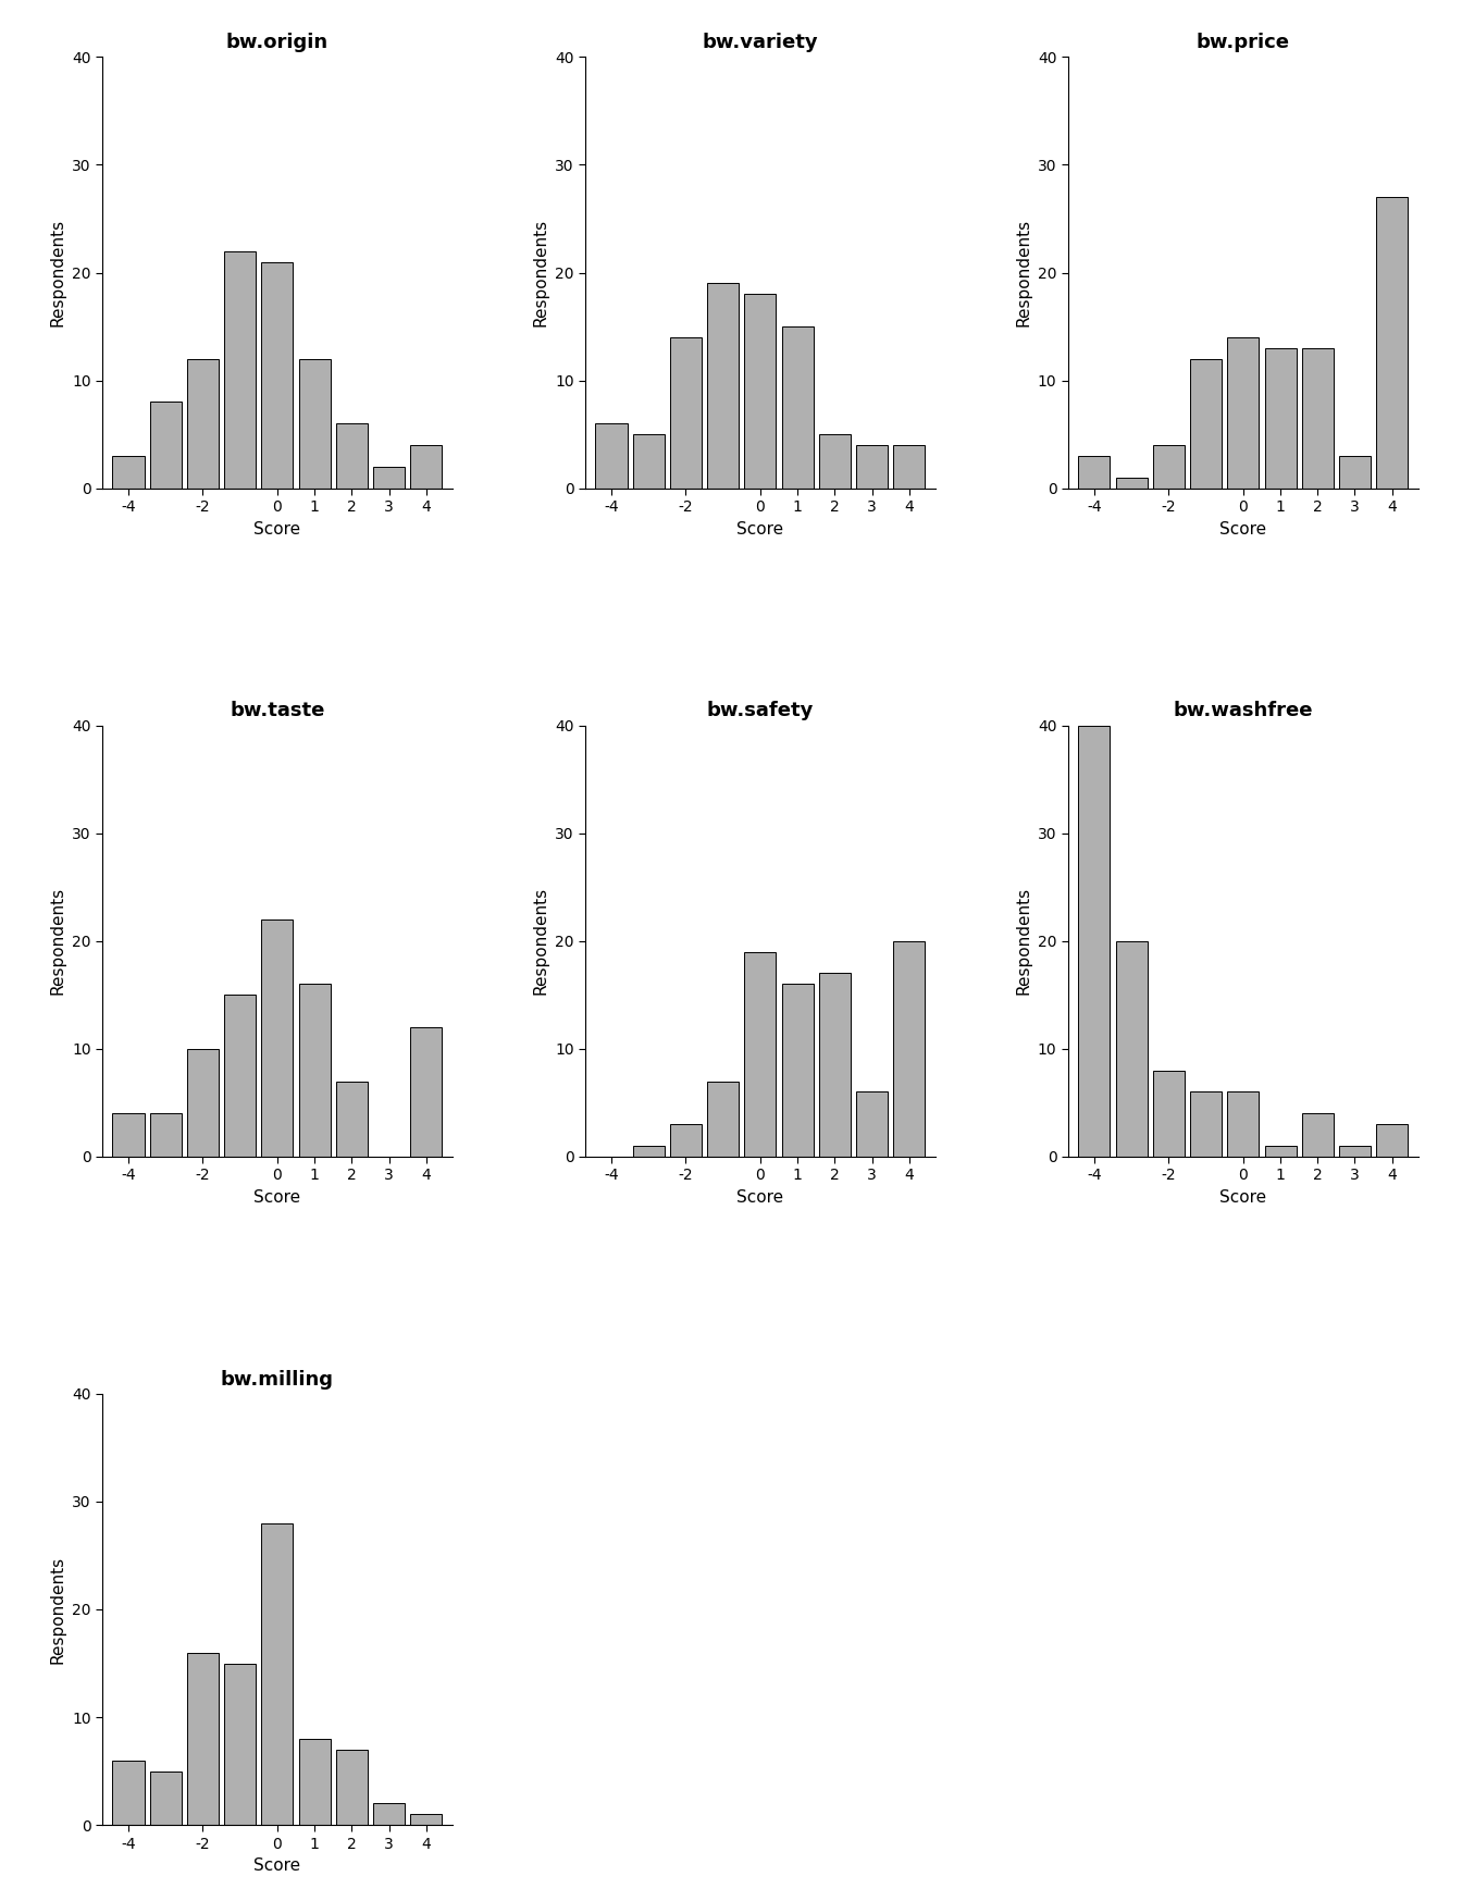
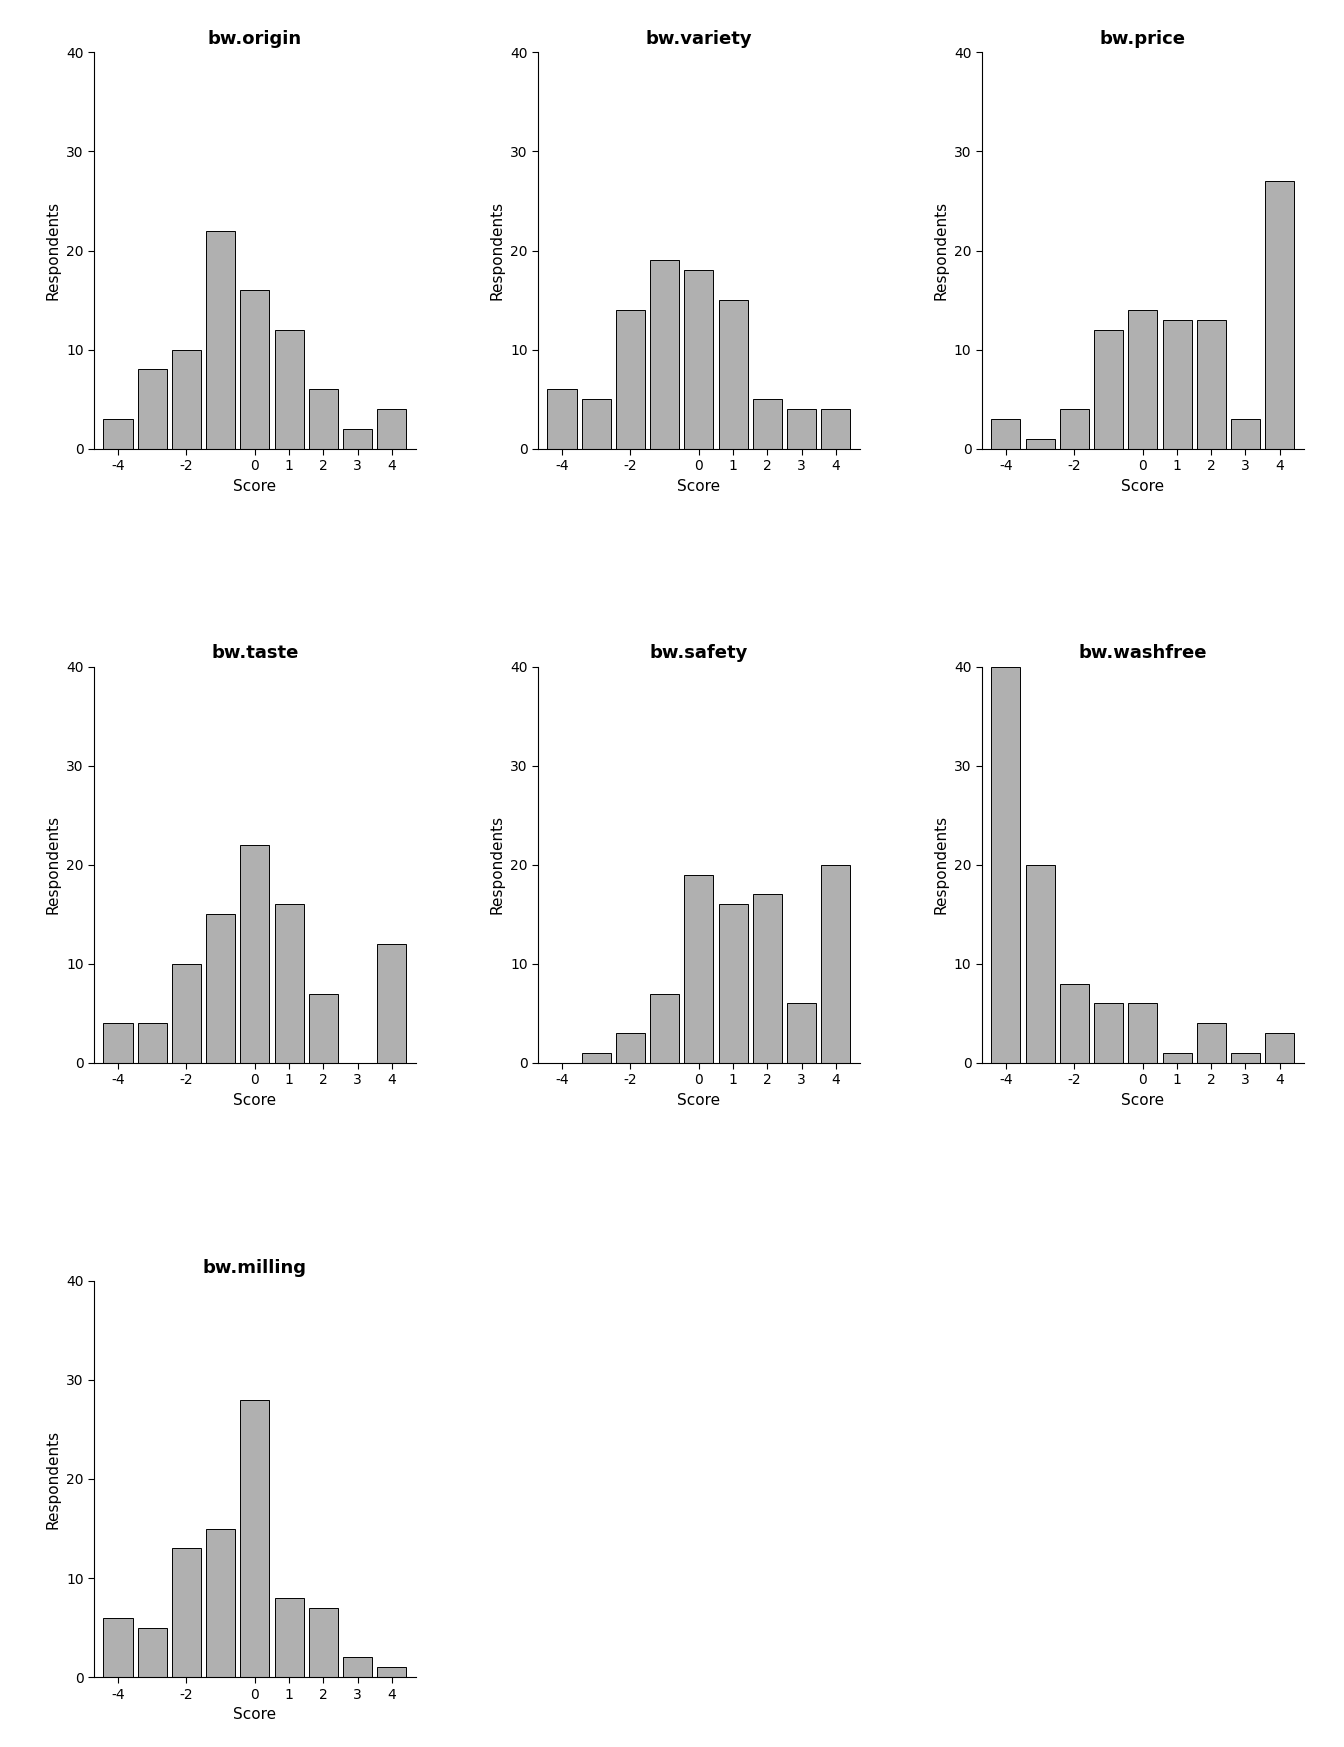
bw.origin/-2: 12 -> 10
bw.origin/0: 21 -> 16
bw.milling/-2: 16 -> 13
